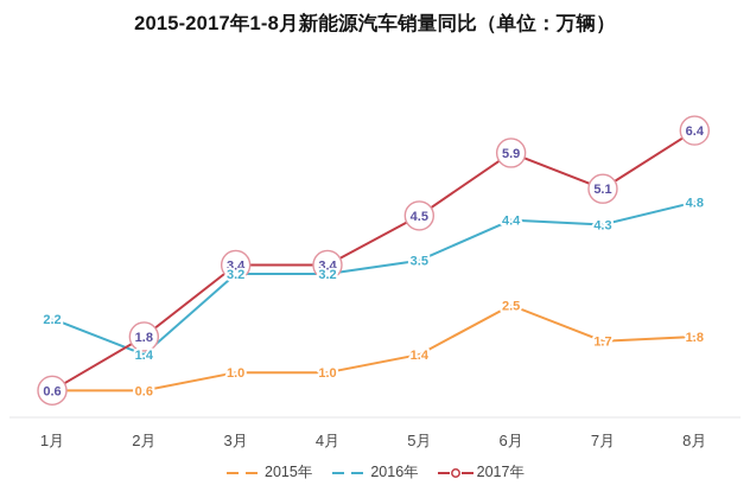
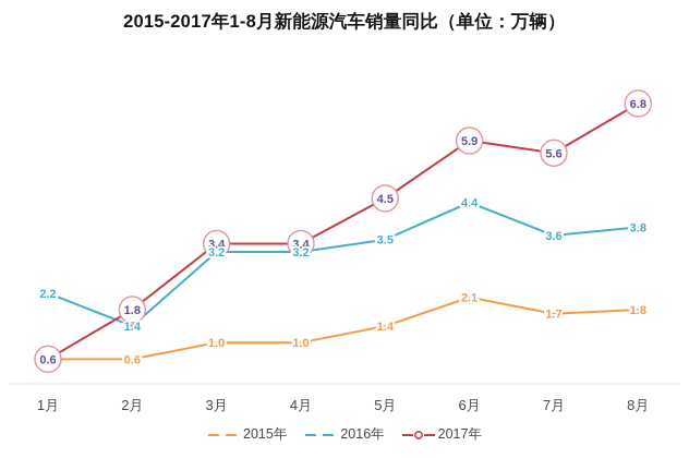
2015年/6月: 2.5 -> 2.1
2016年/7月: 4.3 -> 3.6
2017年/7月: 5.1 -> 5.6
2016年/8月: 4.8 -> 3.8
2017年/8月: 6.4 -> 6.8
